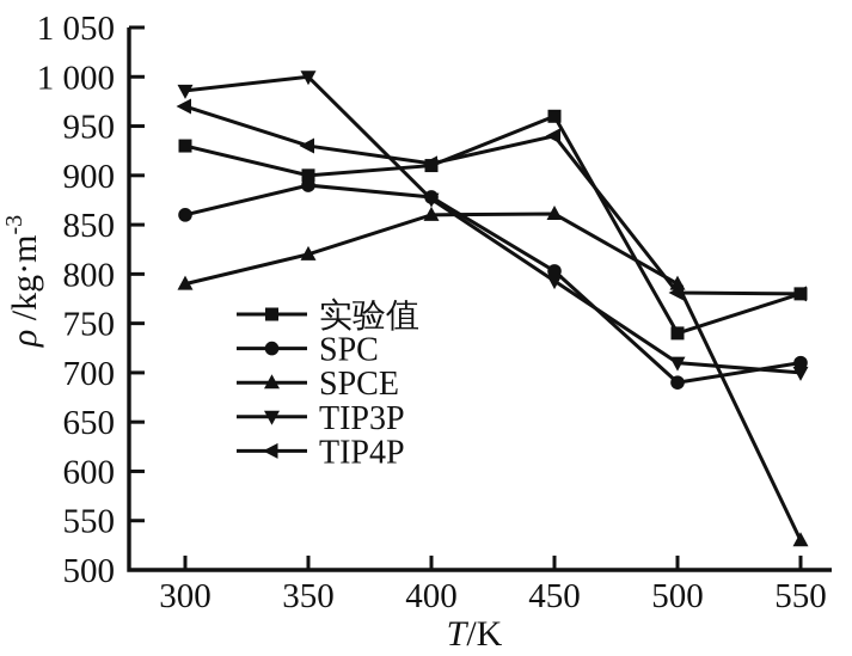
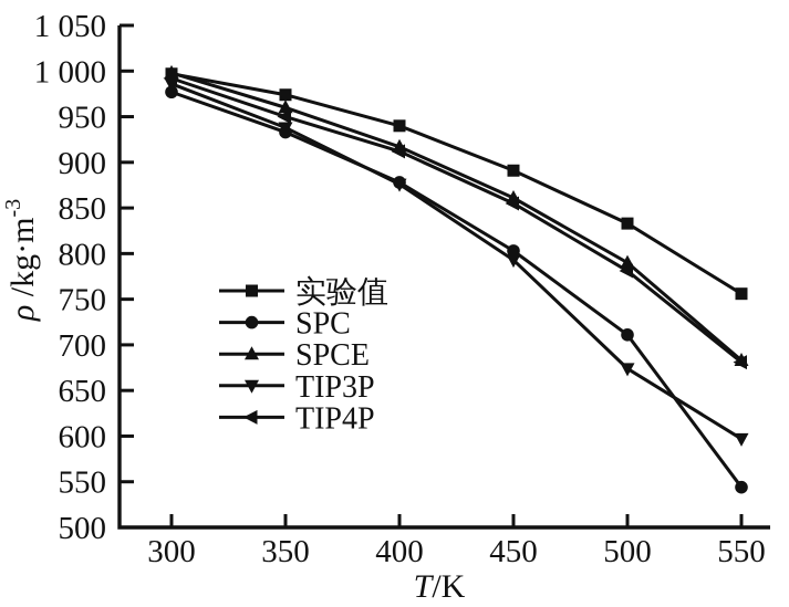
实验值/300: 930 -> 1000
SPC/300: 860 -> 980
SPCE/300: 790 -> 1000
TIP4P/300: 970 -> 990
实验值/350: 900 -> 970
SPC/350: 890 -> 930
SPCE/350: 820 -> 960
TIP3P/350: 1000 -> 940
TIP4P/350: 930 -> 950
实验值/400: 910 -> 940
SPCE/400: 860 -> 920
实验值/450: 960 -> 890
TIP4P/450: 940 -> 860
实验值/500: 740 -> 830
SPC/500: 690 -> 710
TIP3P/500: 710 -> 670
实验值/550: 780 -> 760
SPC/550: 710 -> 540
SPCE/550: 530 -> 680
TIP3P/550: 700 -> 600
TIP4P/550: 780 -> 680
